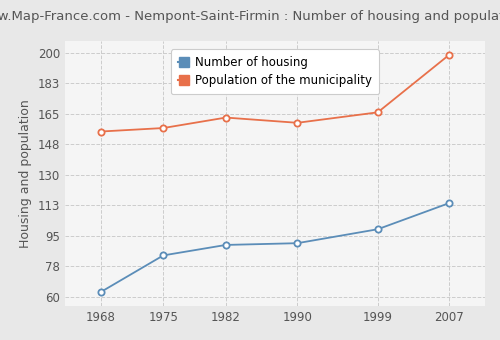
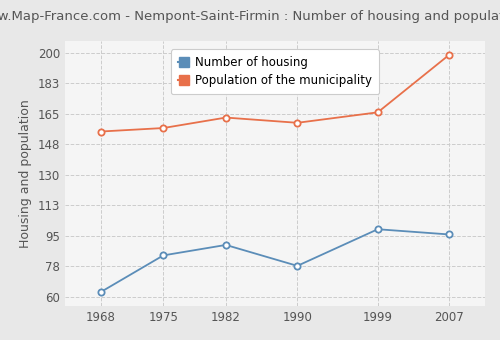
Number of housing/1990: 91 -> 78
Number of housing/2007: 114 -> 96
